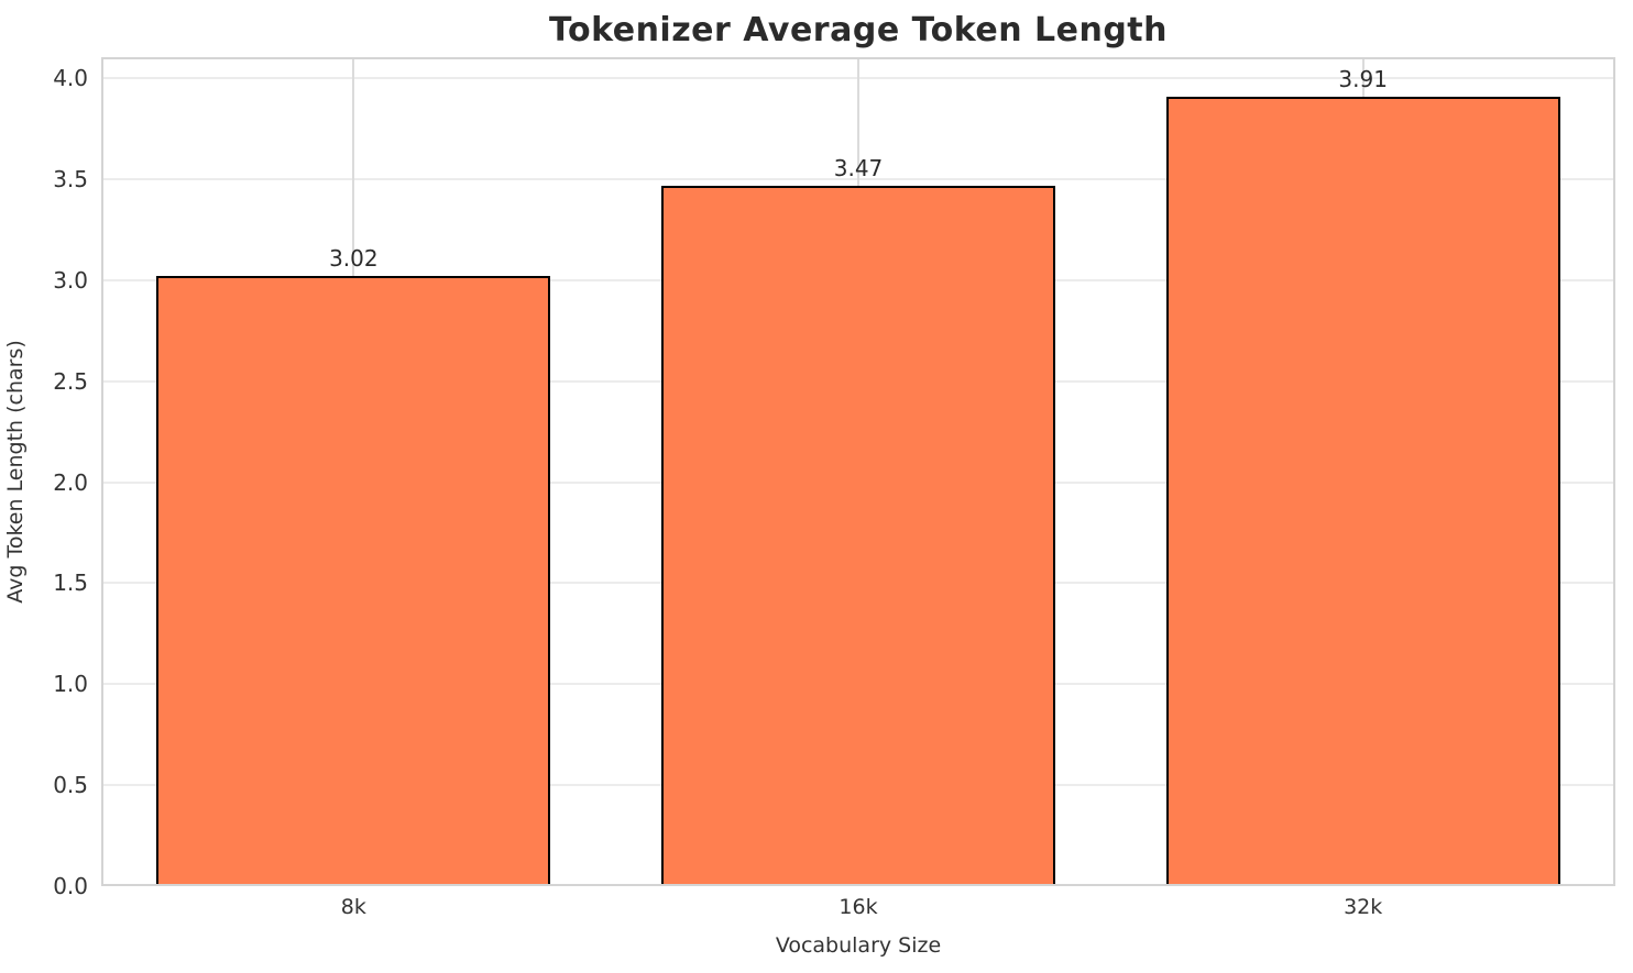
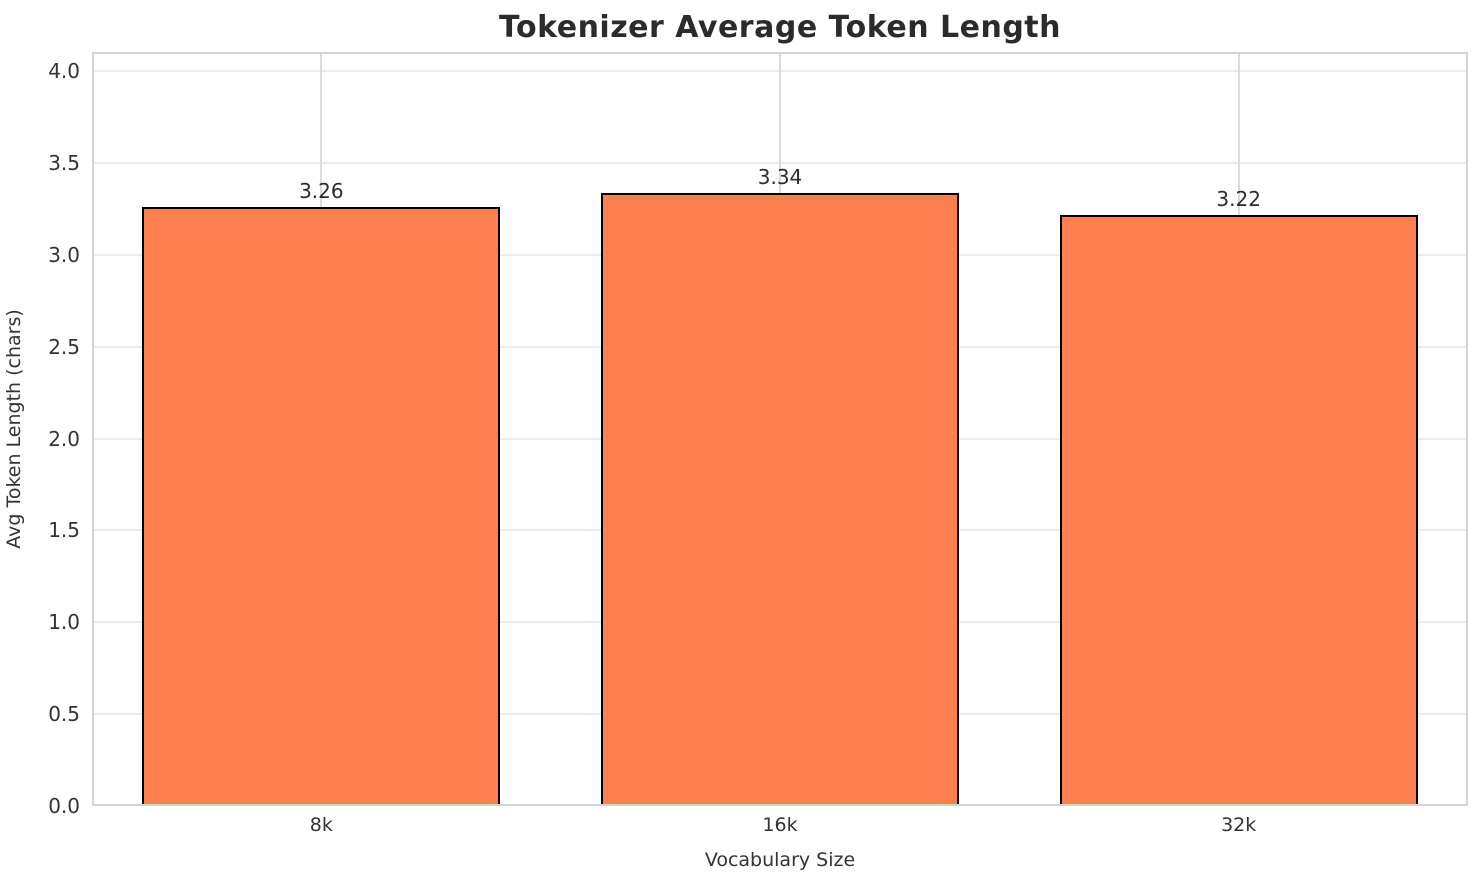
8k: 3.02 -> 3.26
16k: 3.47 -> 3.34
32k: 3.91 -> 3.22
